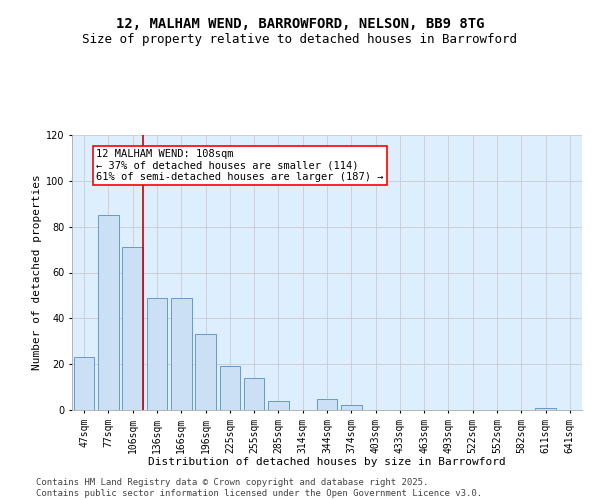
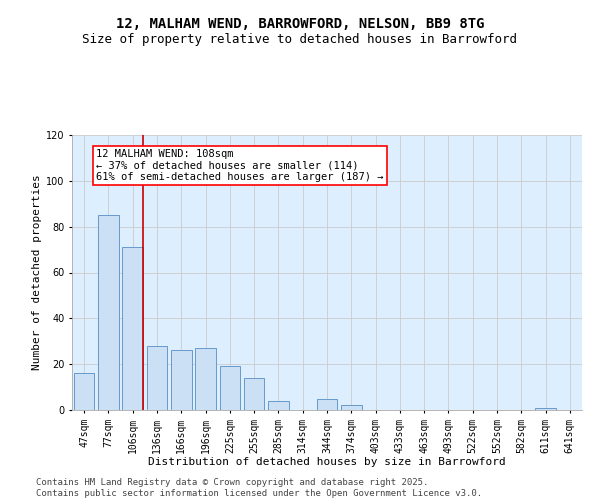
47sqm: 23 -> 16
136sqm: 49 -> 28
166sqm: 49 -> 26
196sqm: 33 -> 27
